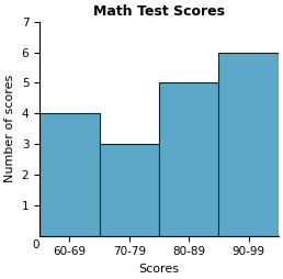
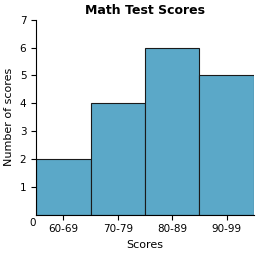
60-69: 4 -> 2
70-79: 3 -> 4
80-89: 5 -> 6
90-99: 6 -> 5
